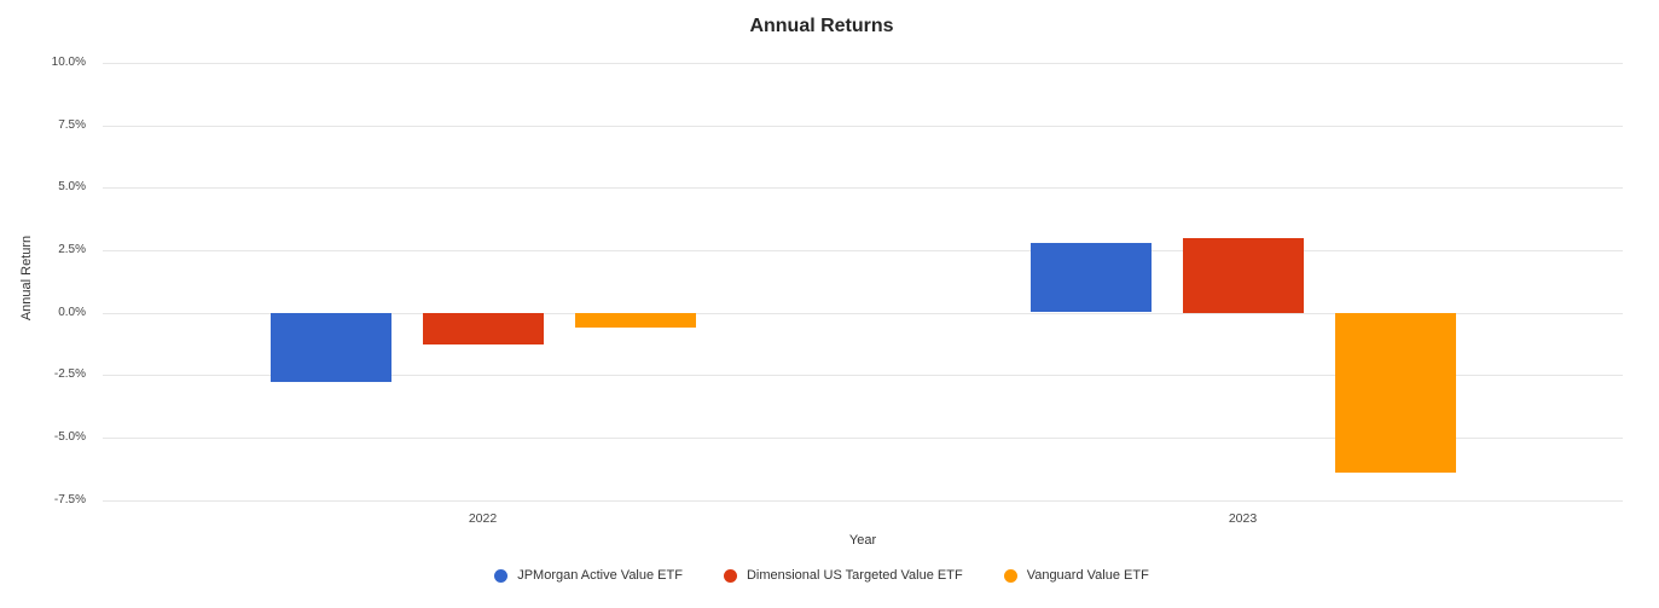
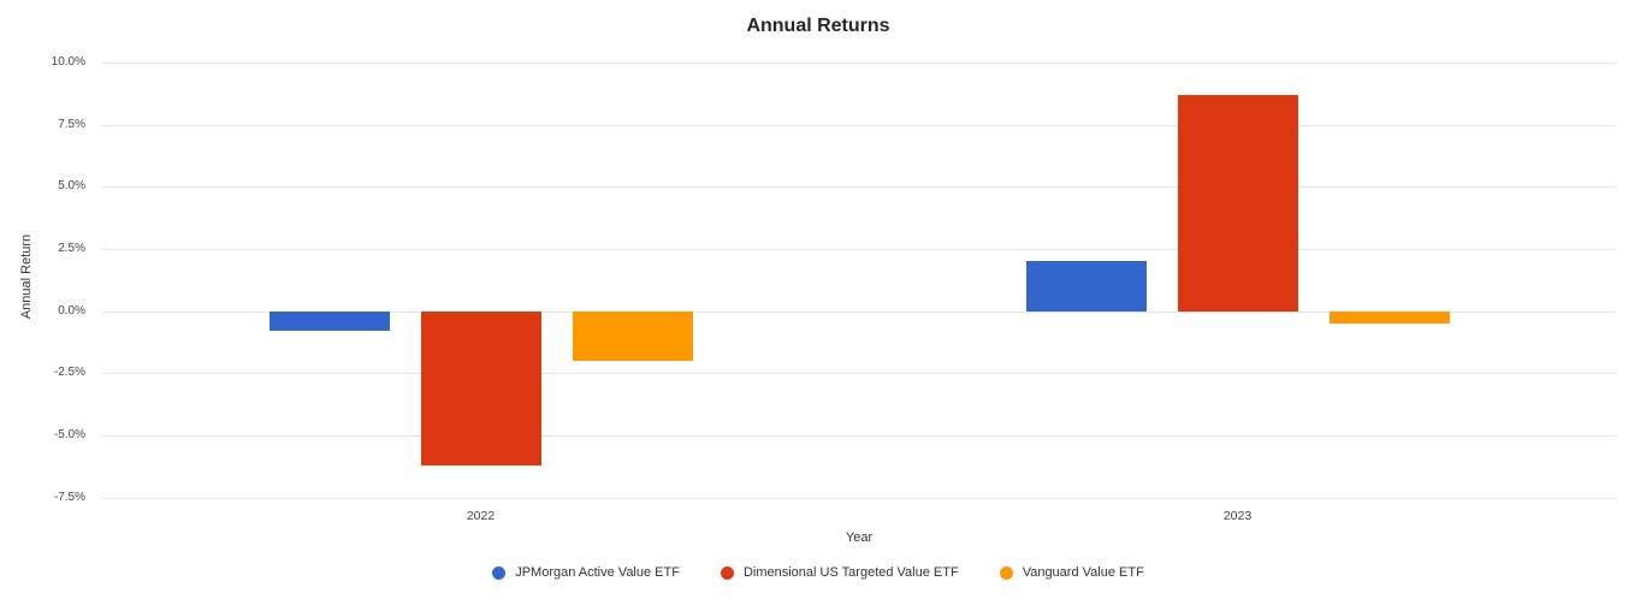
JPMorgan Active Value ETF/2022: -2.8% -> -0.8%
Dimensional US Targeted Value ETF/2022: -1.3% -> -6.2%
Vanguard Value ETF/2022: -0.6% -> -2.0%
JPMorgan Active Value ETF/2023: 2.8% -> 2.0%
Dimensional US Targeted Value ETF/2023: 3.0% -> 8.7%
Vanguard Value ETF/2023: -6.4% -> -0.5%
